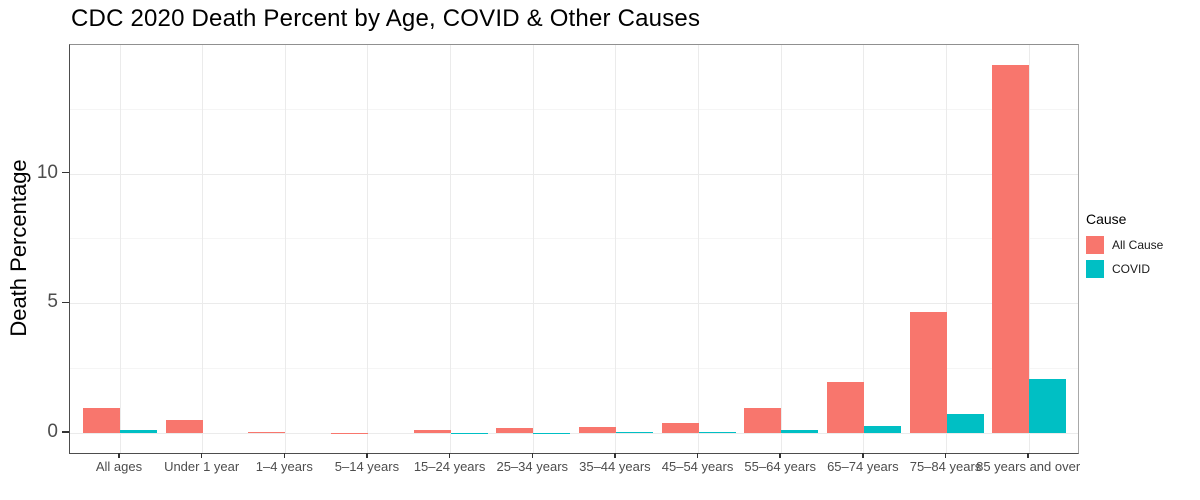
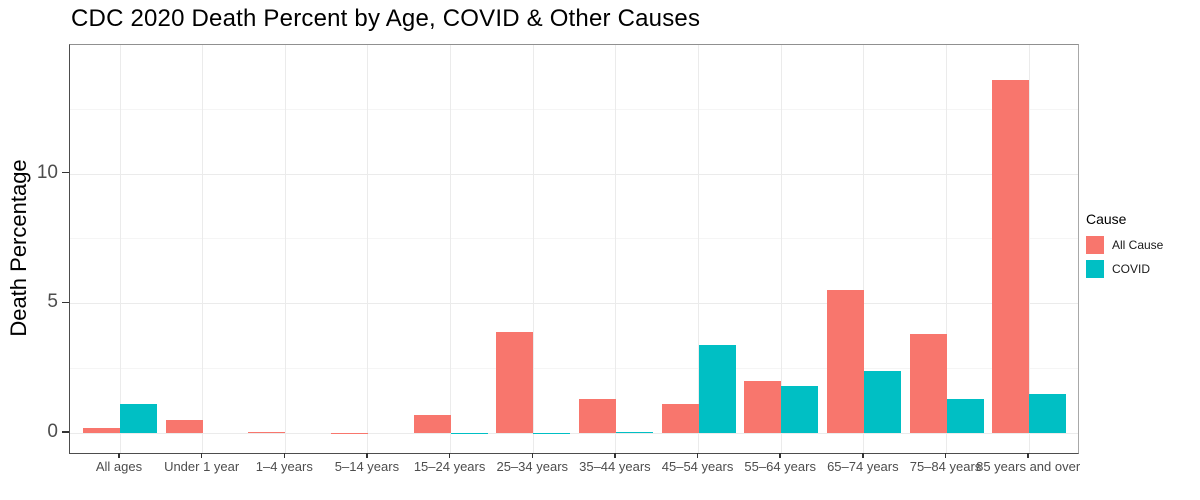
All Cause/All ages: 0.9 -> 0.2
COVID/All ages: 0.1 -> 1.1
All Cause/15–24 years: 0.1 -> 0.7
All Cause/25–34 years: 0.2 -> 3.9
All Cause/35–44 years: 0.2 -> 1.3
All Cause/45–54 years: 0.4 -> 1.1
COVID/45–54 years: 0.1 -> 3.4
All Cause/55–64 years: 0.9 -> 2.0
COVID/55–64 years: 0.1 -> 1.8
All Cause/65–74 years: 1.9 -> 5.5
COVID/65–74 years: 0.3 -> 2.4
All Cause/75–84 years: 4.7 -> 3.8
COVID/75–84 years: 0.7 -> 1.3
All Cause/85 years and over: 14.2 -> 13.6
COVID/85 years and over: 2.1 -> 1.5
